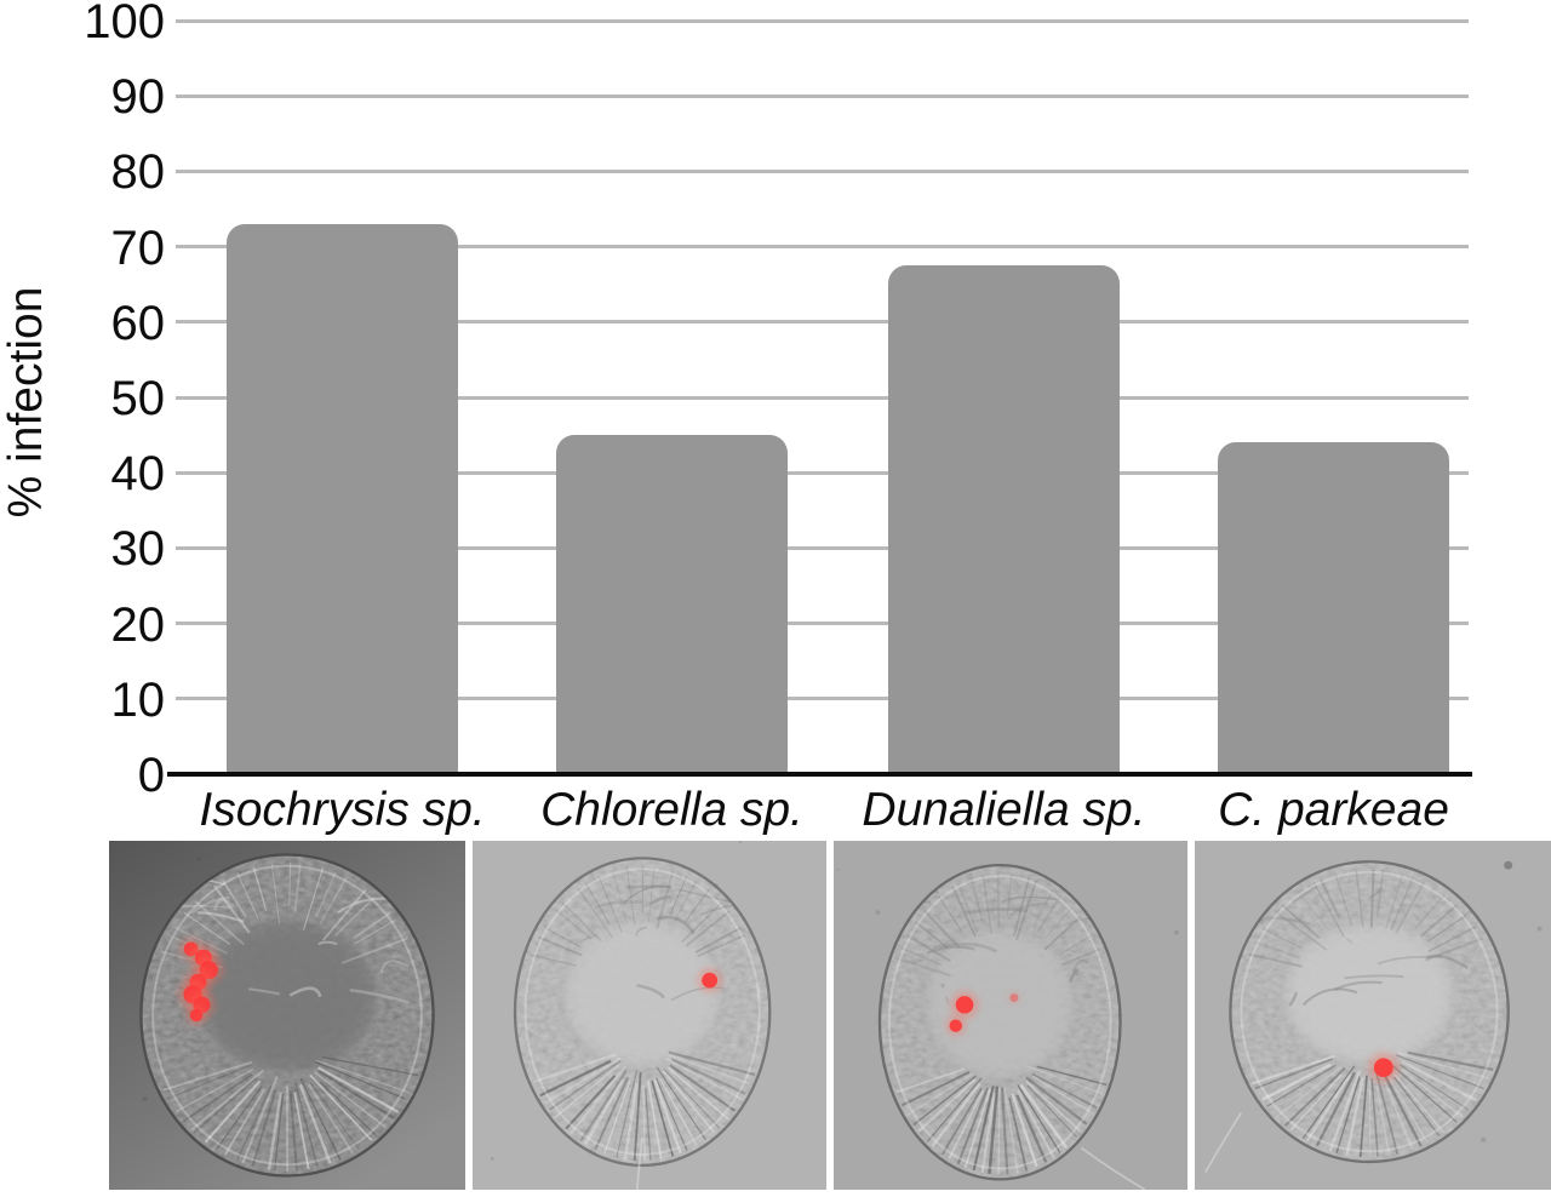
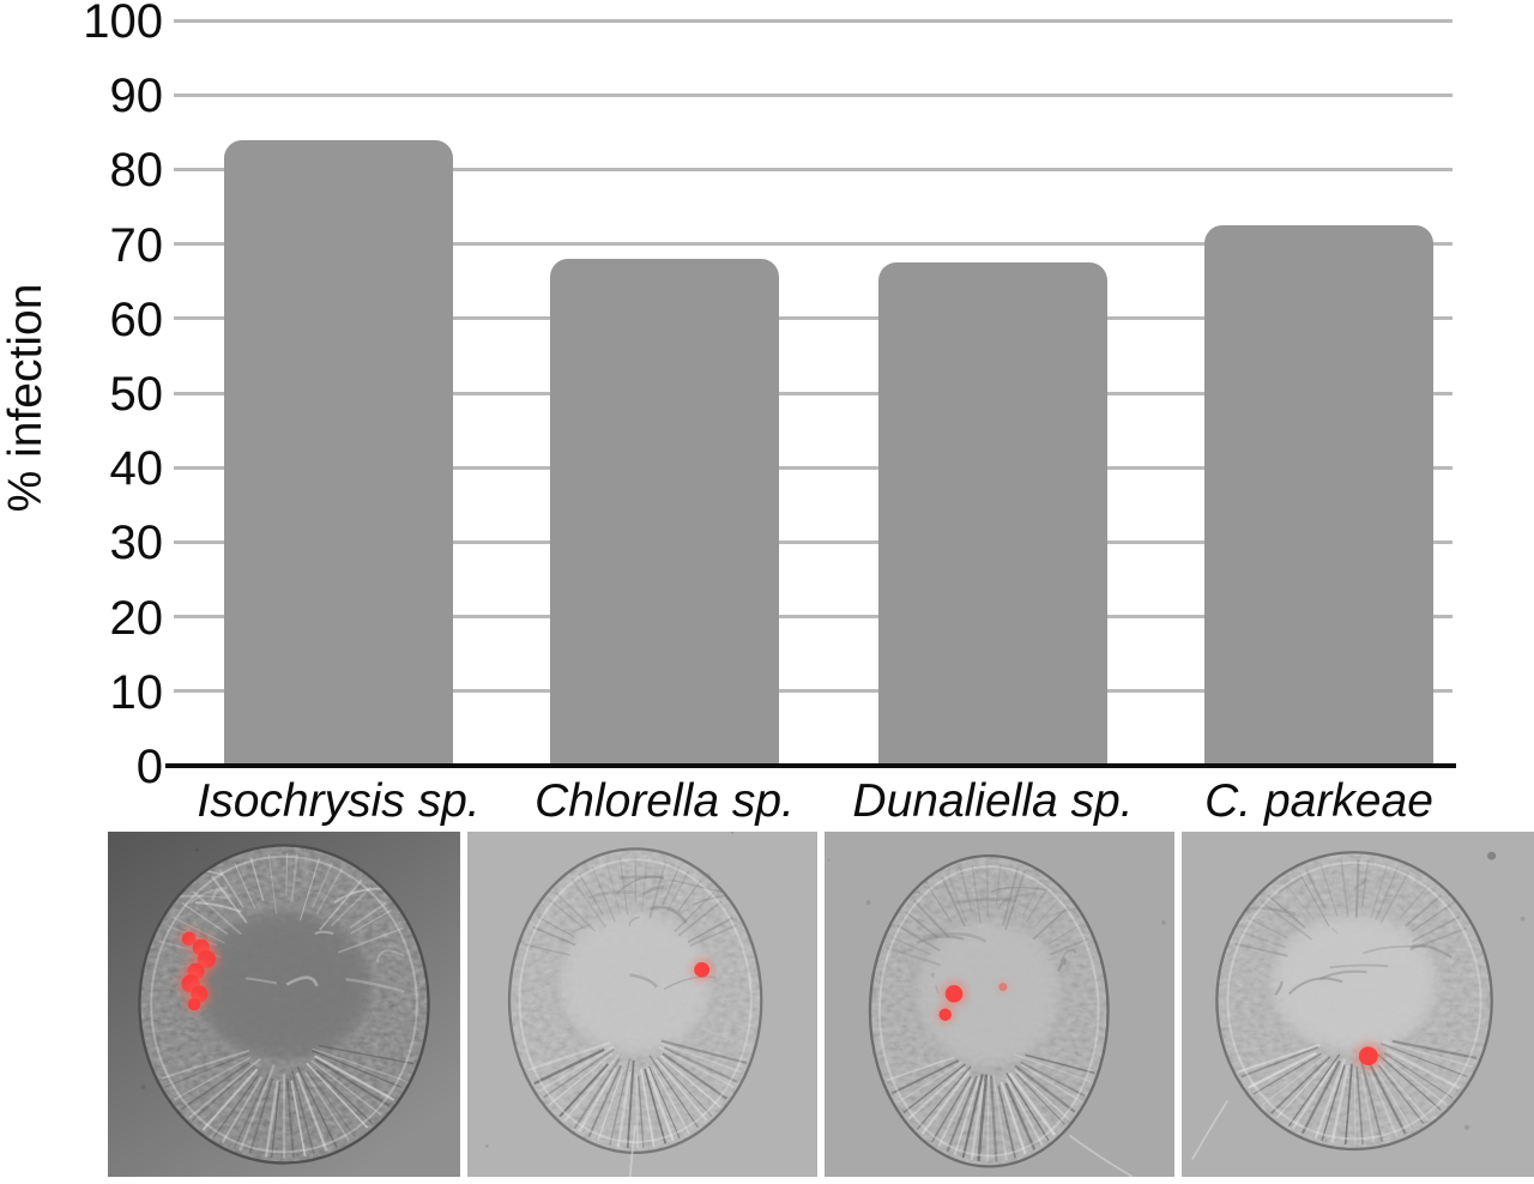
Isochrysis sp.: 73 -> 84
Chlorella sp.: 45 -> 68
C. parkeae: 44 -> 72
